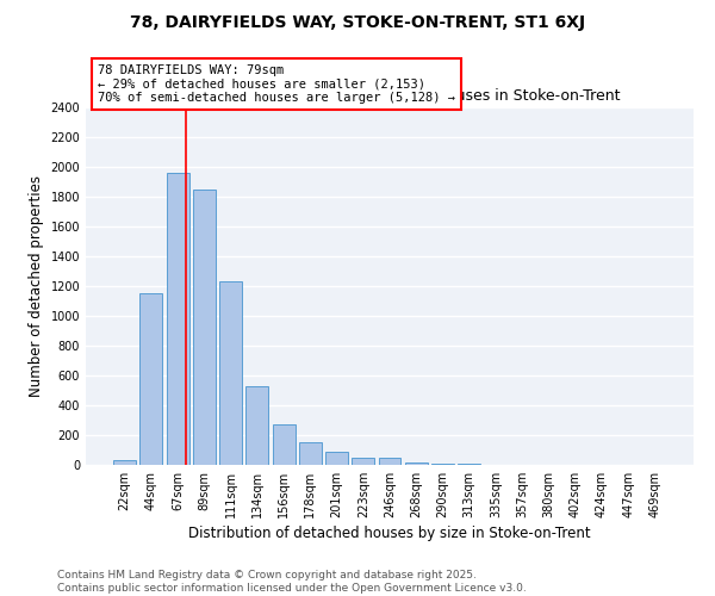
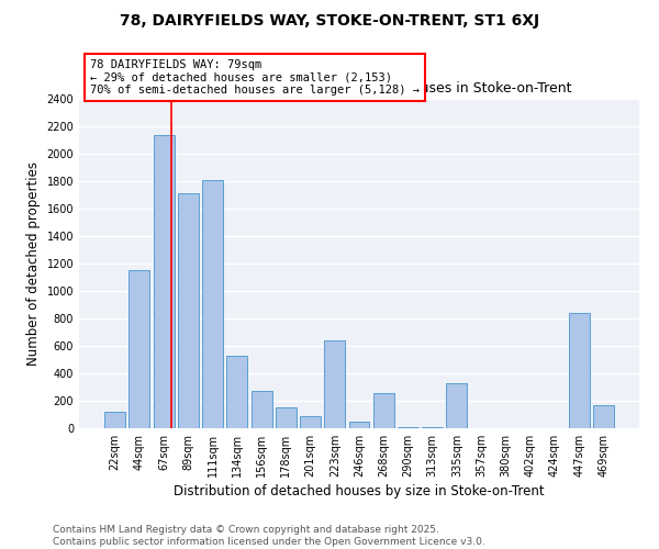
22sqm: 30 -> 120
67sqm: 1960 -> 2140
89sqm: 1850 -> 1710
111sqm: 1230 -> 1810
223sqm: 40 -> 640
268sqm: 20 -> 260
335sqm: 0 -> 330
447sqm: 0 -> 840
469sqm: 0 -> 170
